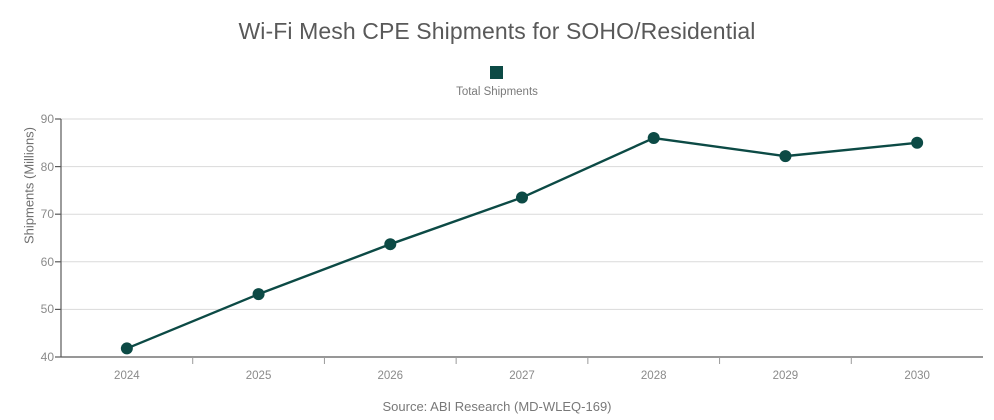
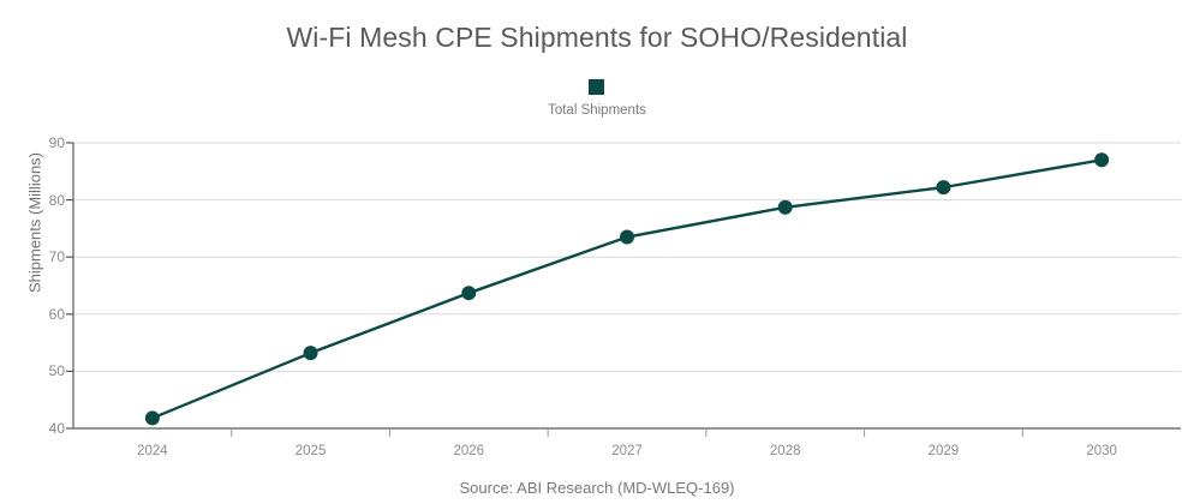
2028: 86 -> 79
2030: 85 -> 87
